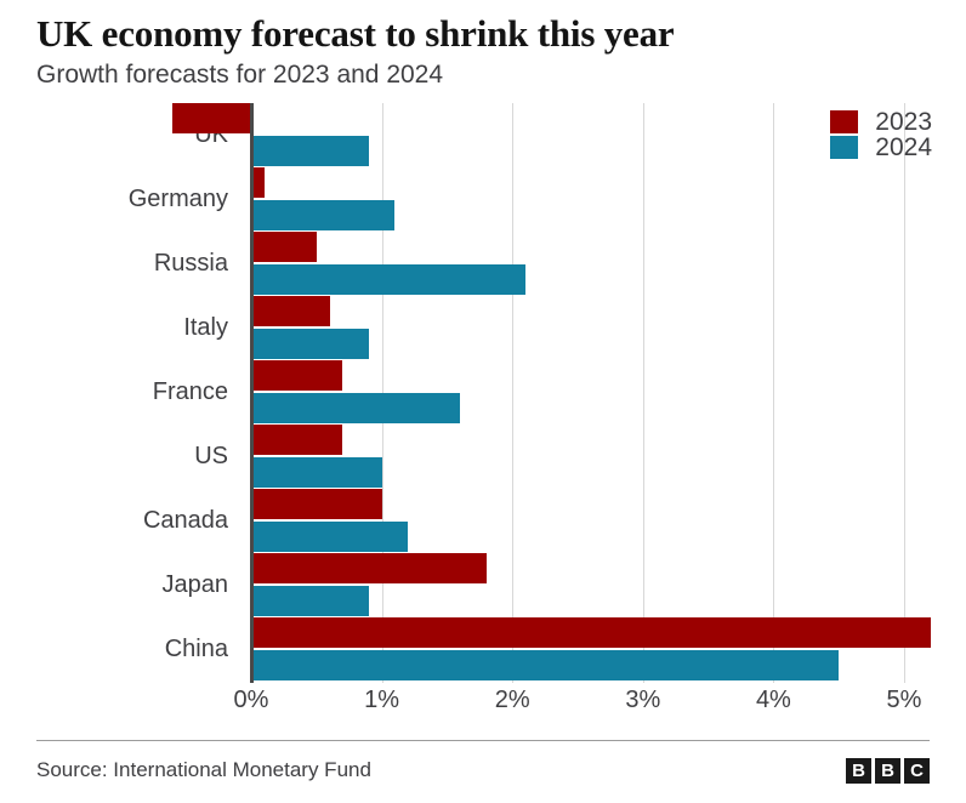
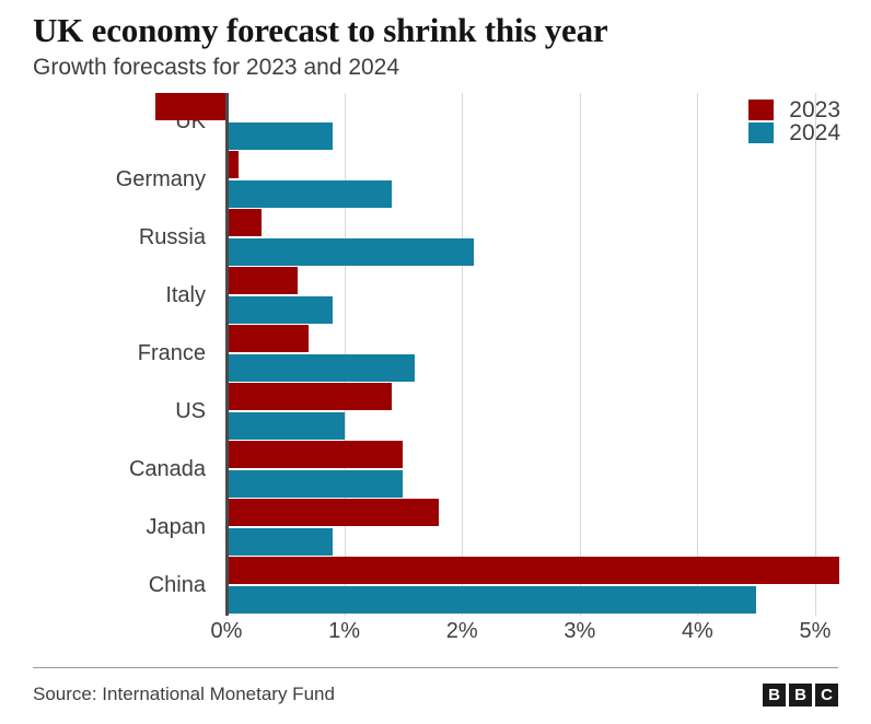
2024/Germany: 1.1% -> 1.4%
2023/Russia: 0.5% -> 0.3%
2023/US: 0.7% -> 1.4%
2023/Canada: 1.0% -> 1.5%
2024/Canada: 1.2% -> 1.5%
